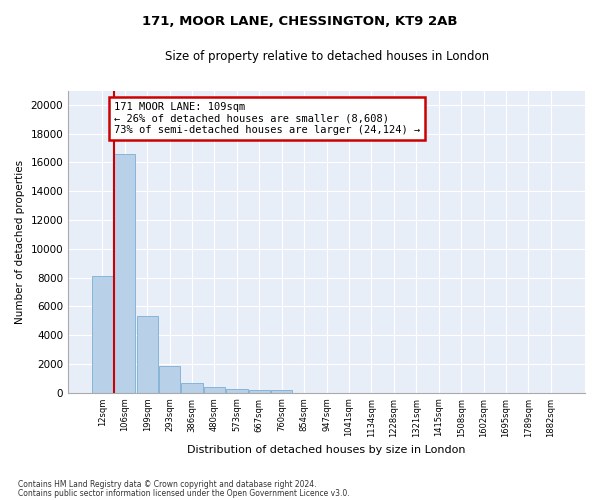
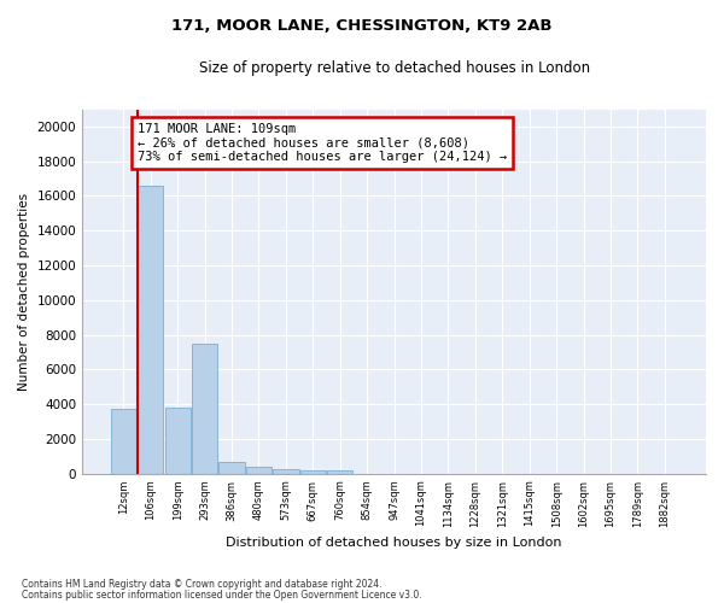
12sqm: 8100 -> 3700
199sqm: 5300 -> 3800
293sqm: 1800 -> 7500
